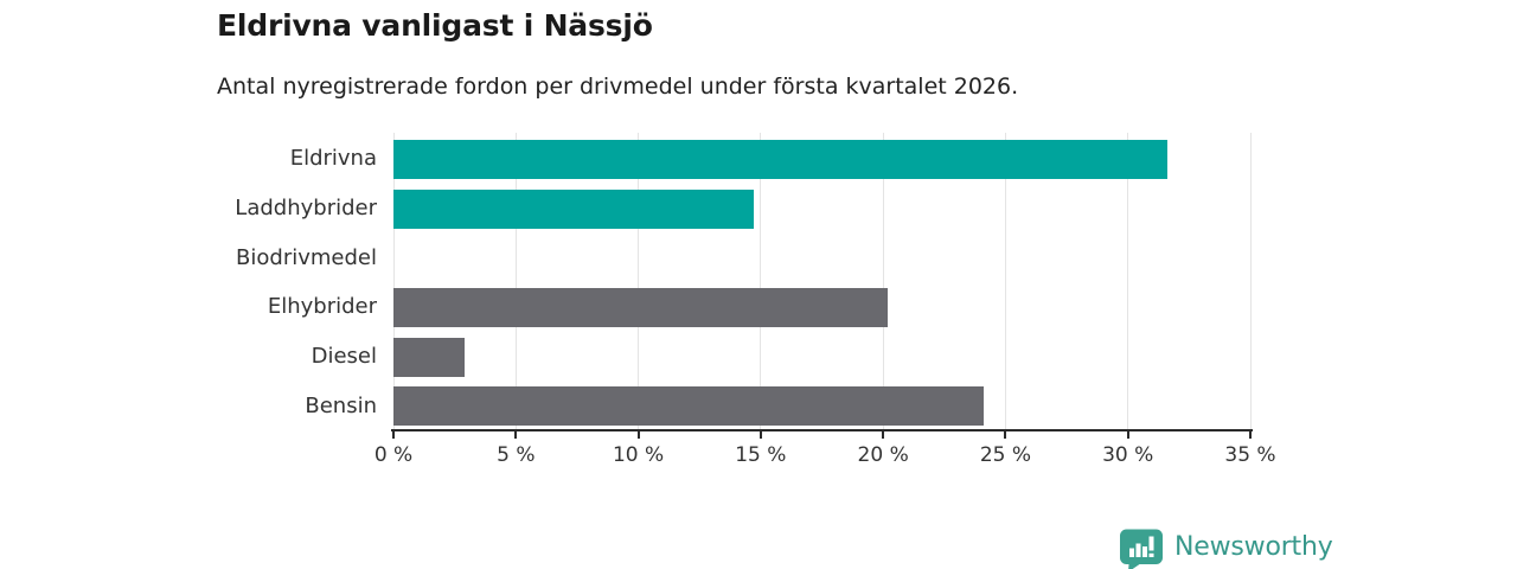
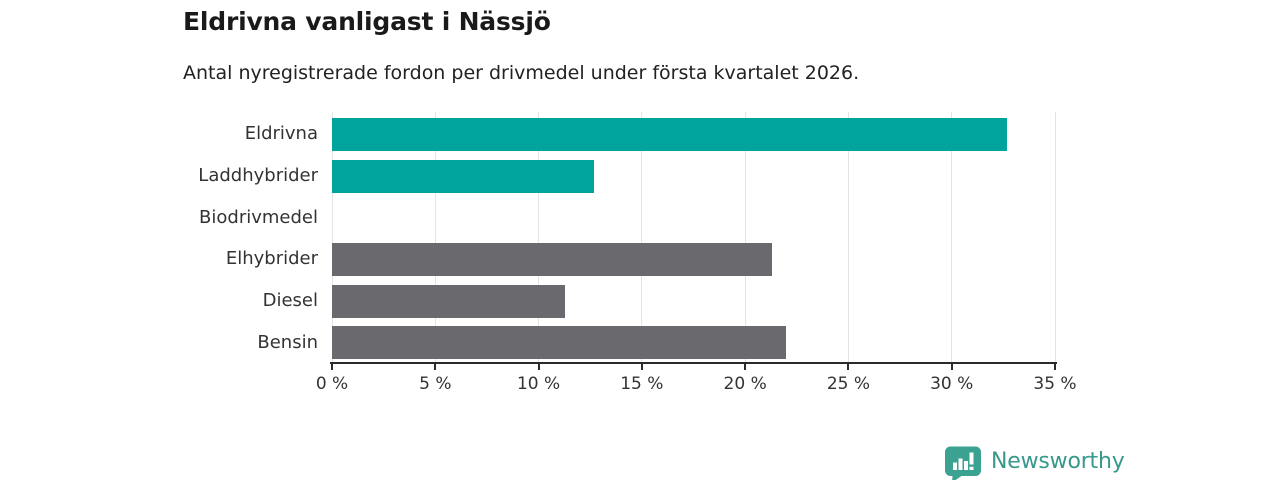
Eldrivna: 31.6% -> 32.7%
Laddhybrider: 14.7% -> 12.7%
Elhybrider: 20.2% -> 21.3%
Diesel: 2.9% -> 11.3%
Bensin: 24.1% -> 22.0%
